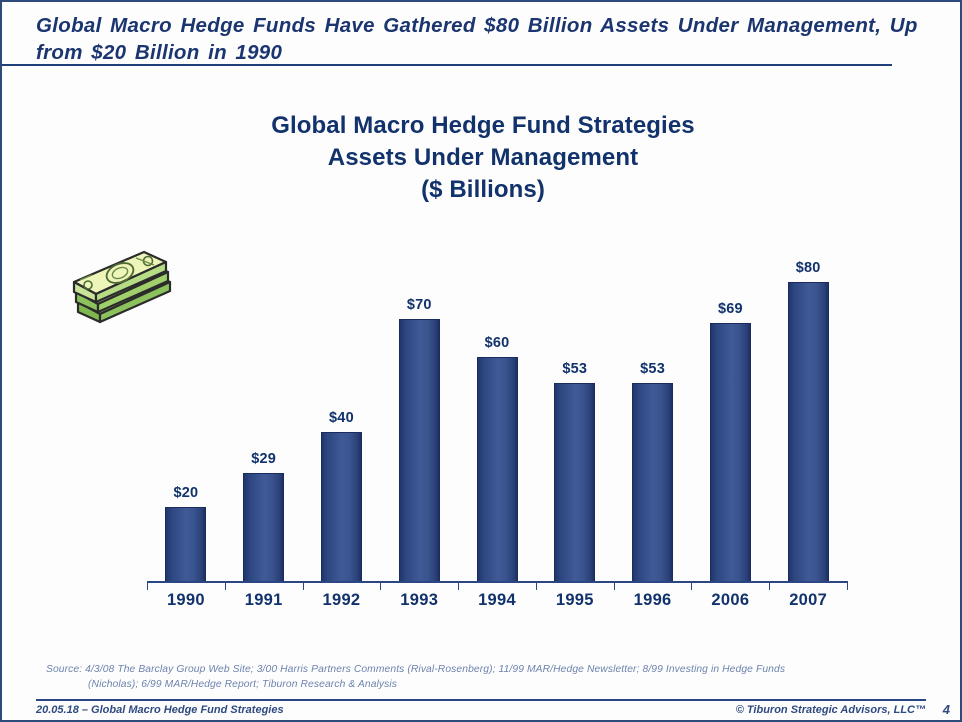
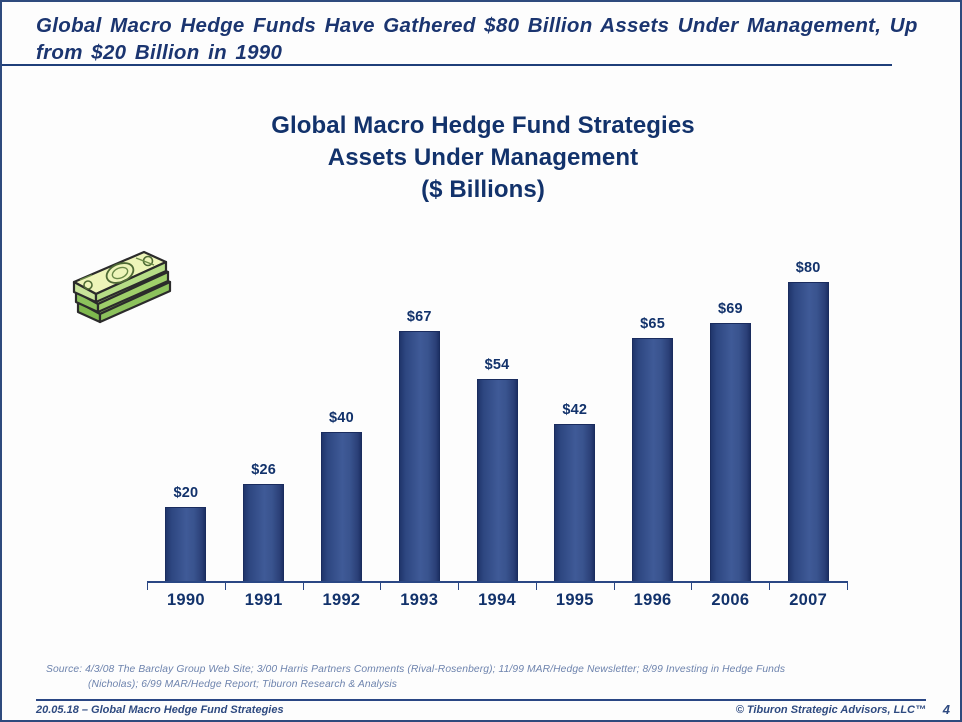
1991: $29 -> $26
1993: $70 -> $67
1994: $60 -> $54
1995: $53 -> $42
1996: $53 -> $65
